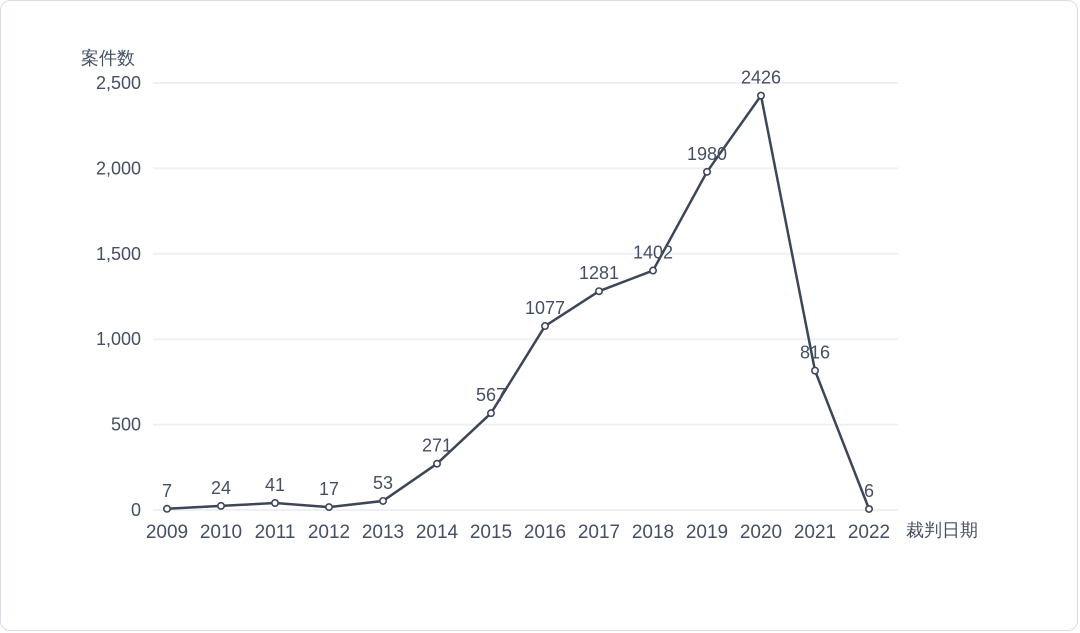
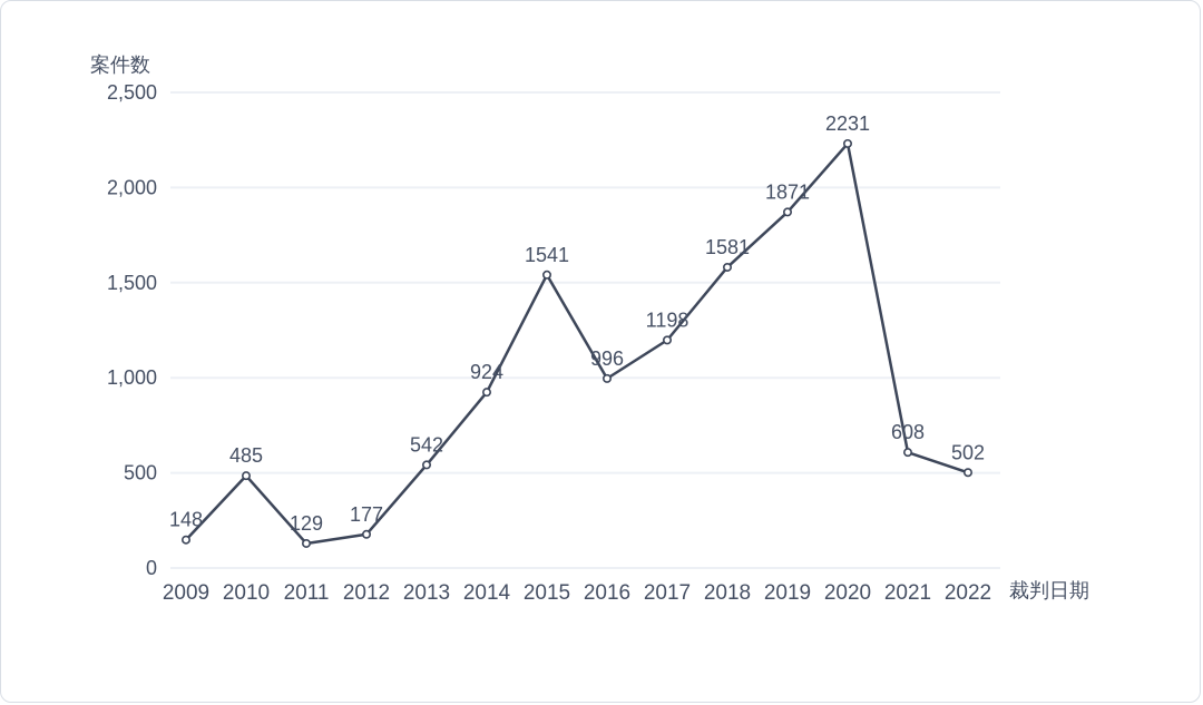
2009: 7 -> 148
2010: 24 -> 485
2011: 41 -> 129
2012: 17 -> 177
2013: 53 -> 542
2014: 271 -> 924
2015: 567 -> 1541
2016: 1077 -> 996
2017: 1281 -> 1198
2018: 1402 -> 1581
2019: 1980 -> 1871
2020: 2426 -> 2231
2021: 816 -> 608
2022: 6 -> 502
